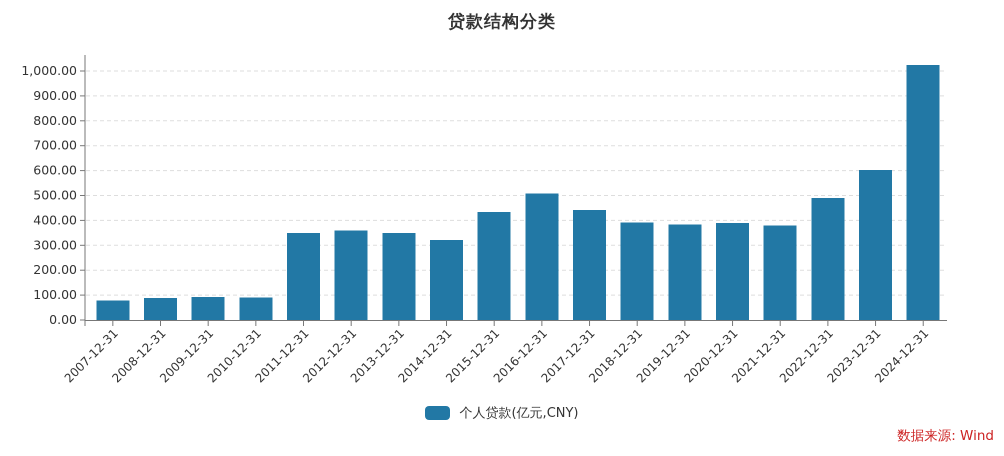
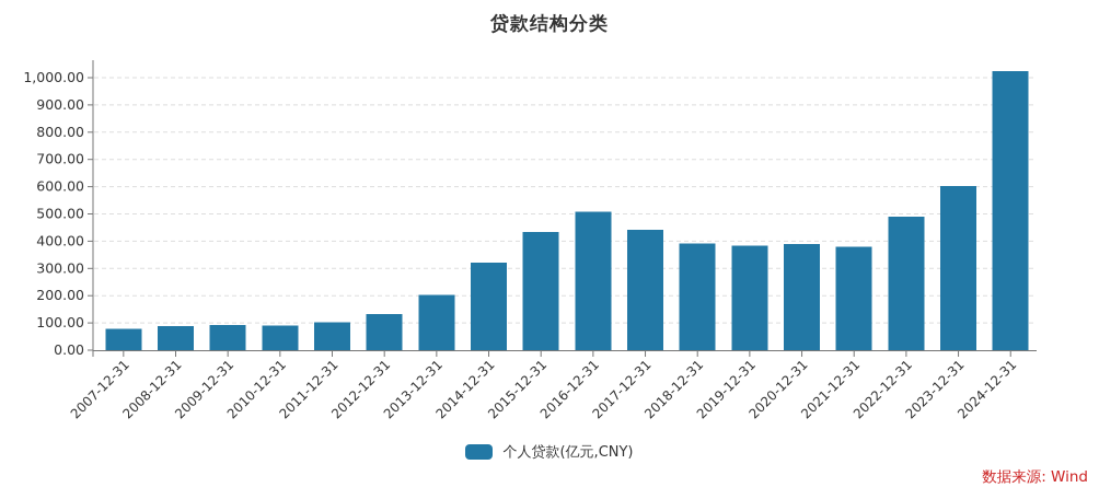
2011-12-31: 350 -> 100
2012-12-31: 360 -> 130
2013-12-31: 350 -> 200
